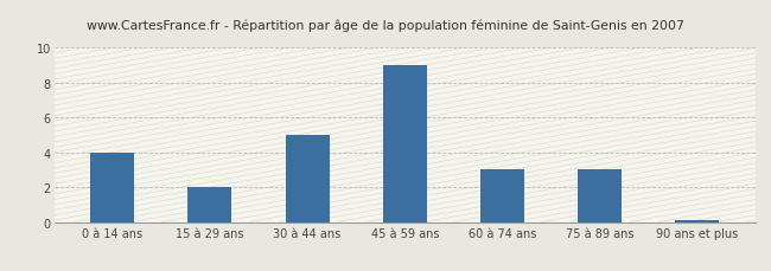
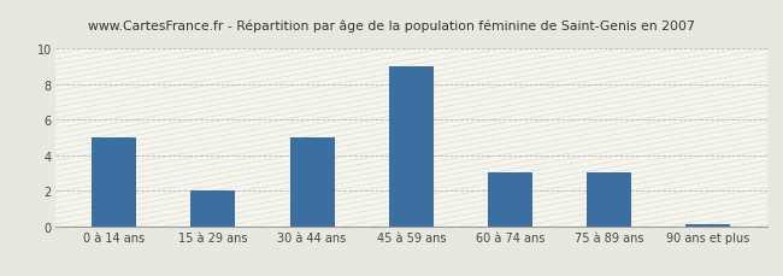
0 à 14 ans: 4.0 -> 5.0
